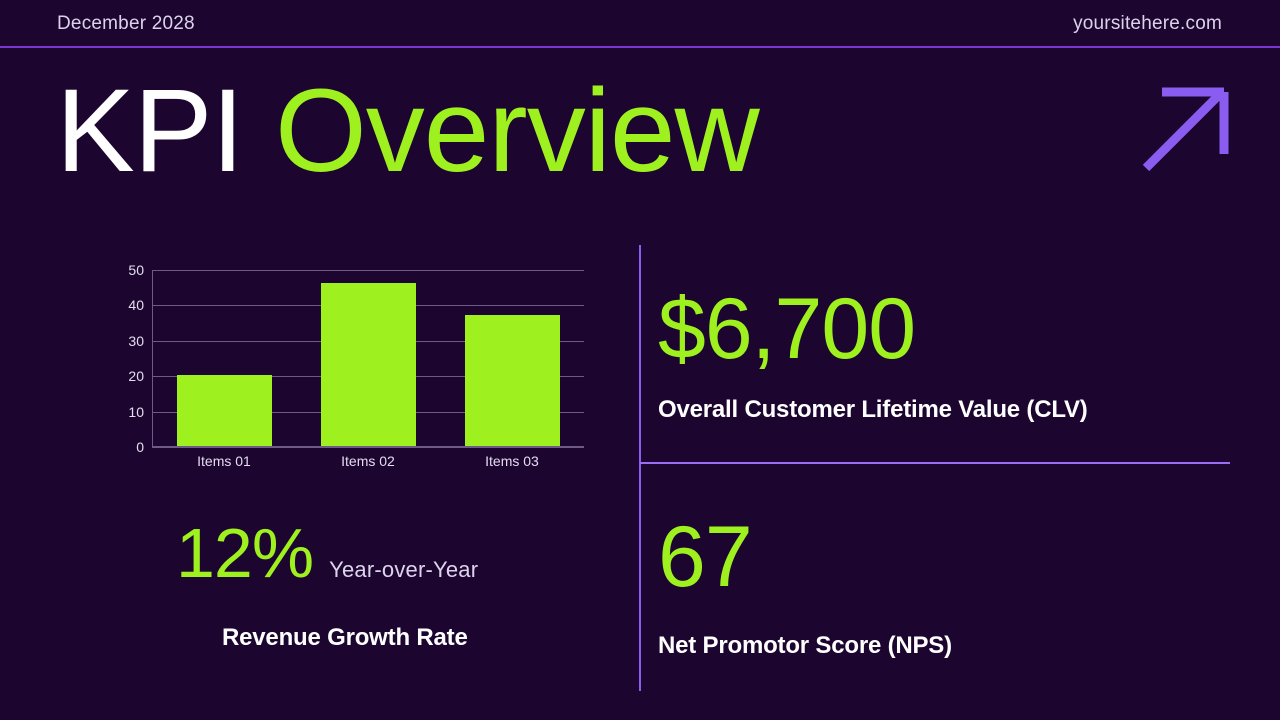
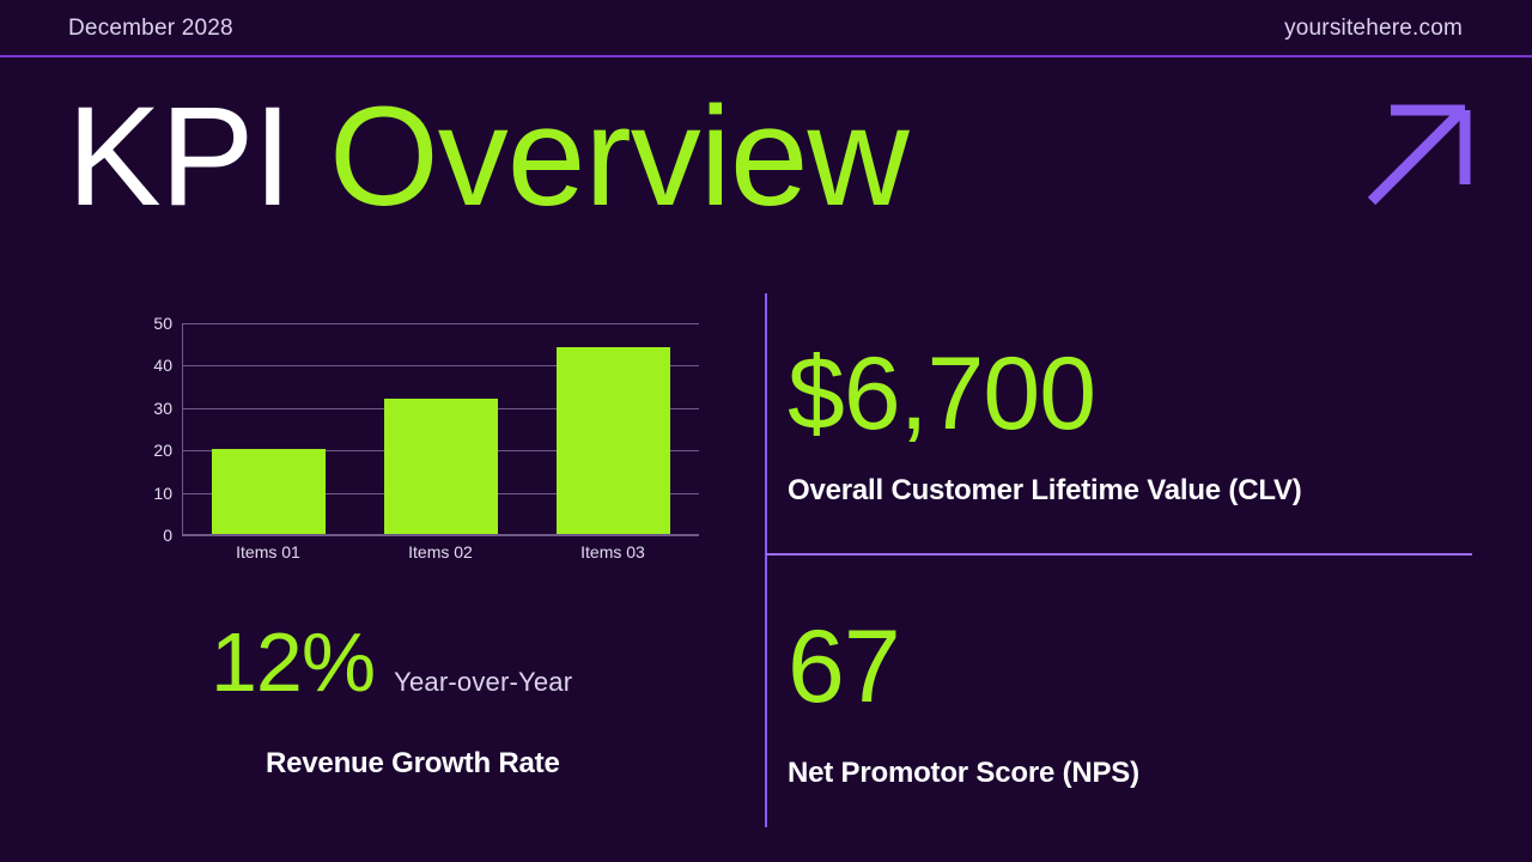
Items 02: 46 -> 32
Items 03: 37 -> 44
